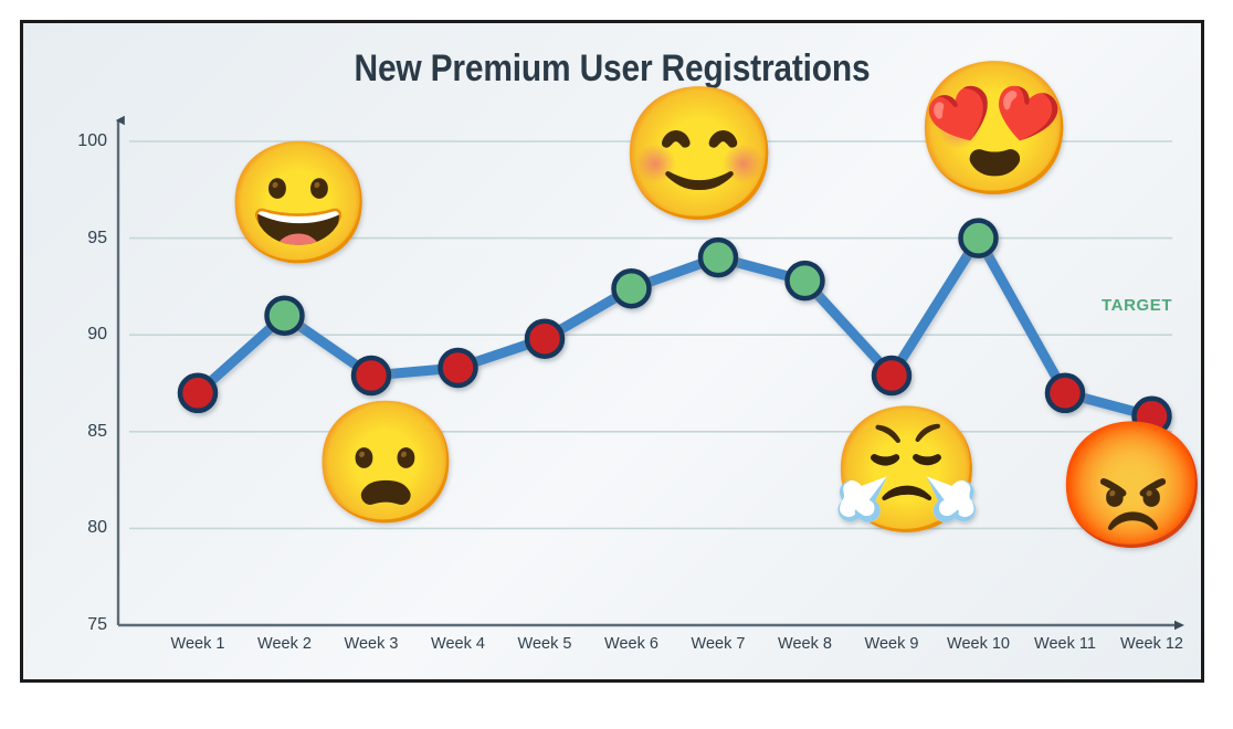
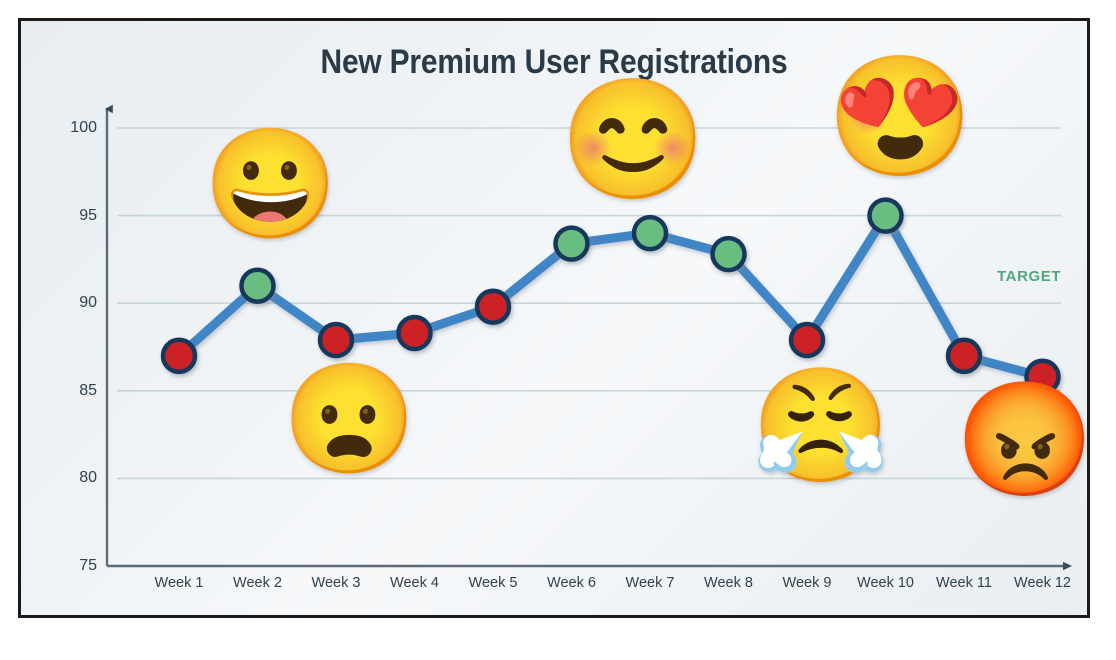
Week 6: 92.4 -> 93.4
